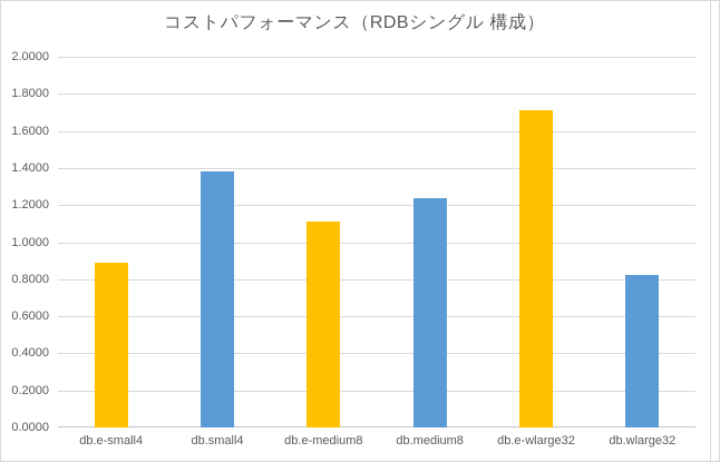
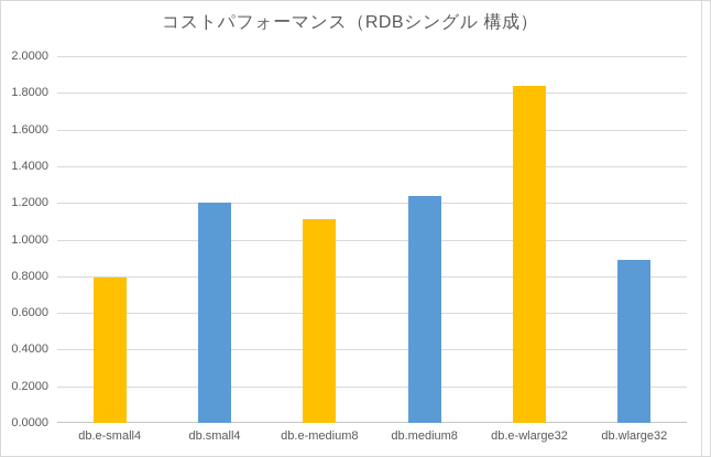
db.e-small4: 0.89 -> 0.79
db.small4: 1.38 -> 1.20
db.e-wlarge32: 1.71 -> 1.84
db.wlarge32: 0.82 -> 0.89
